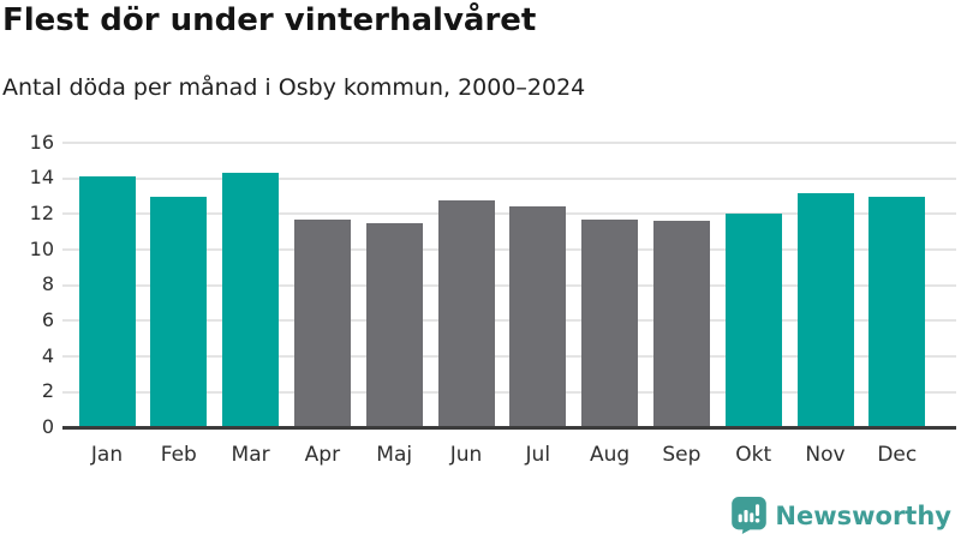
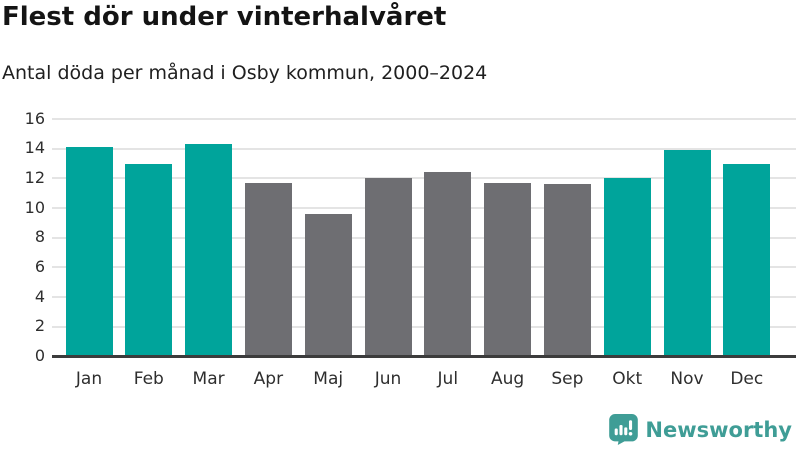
Maj: 11.5 -> 9.6
Jun: 12.8 -> 12.0
Nov: 13.2 -> 13.9
